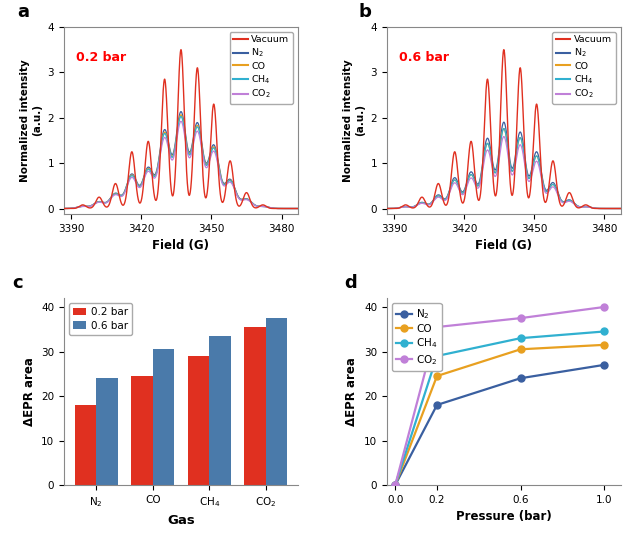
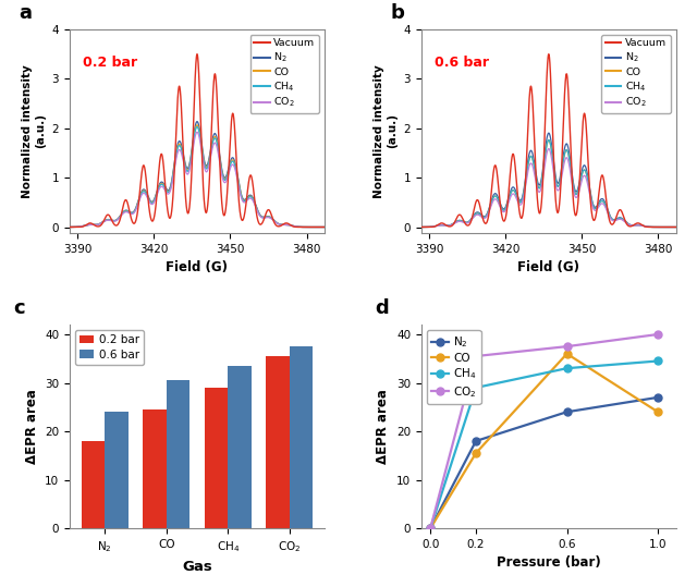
CO/0.2: 24.5 -> 15.5
CO/0.6: 30.5 -> 36.0
CO/1.0: 31.5 -> 24.0
